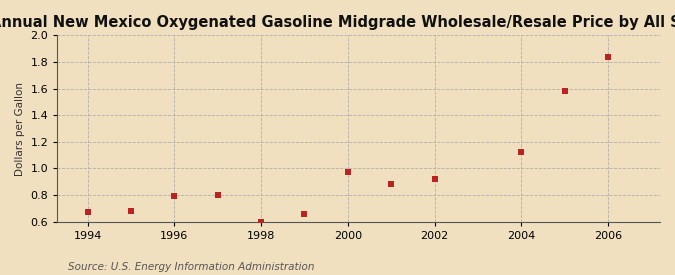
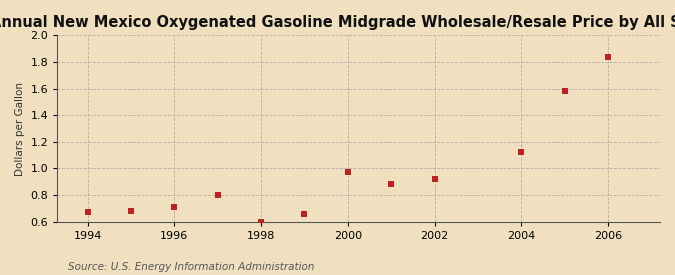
1996: 0.79 -> 0.71
